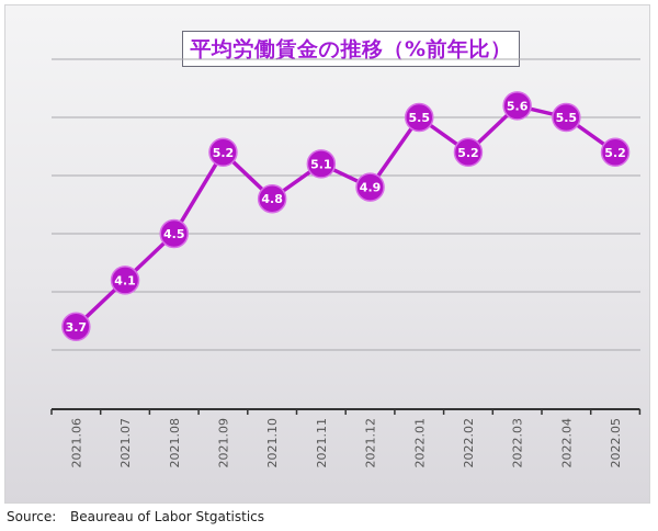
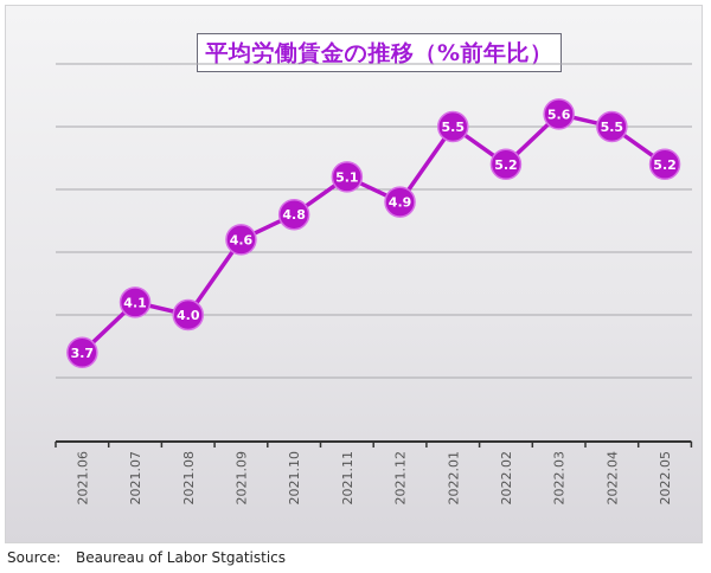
2021.08: 4.5 -> 4.0
2021.09: 5.2 -> 4.6
